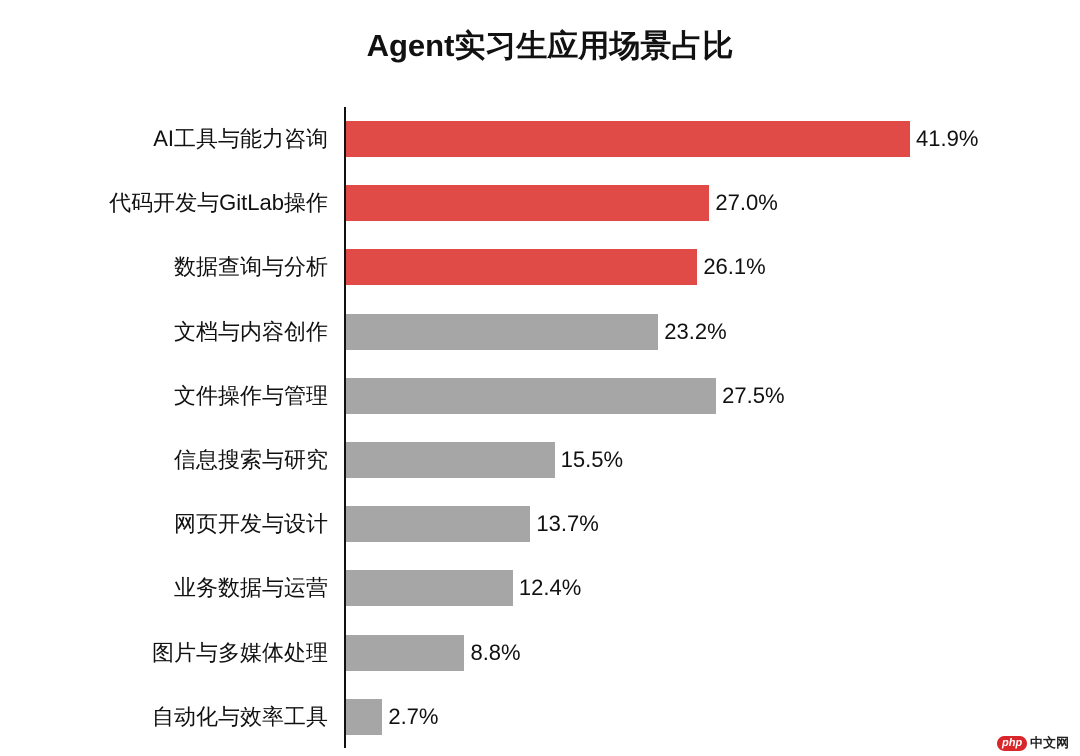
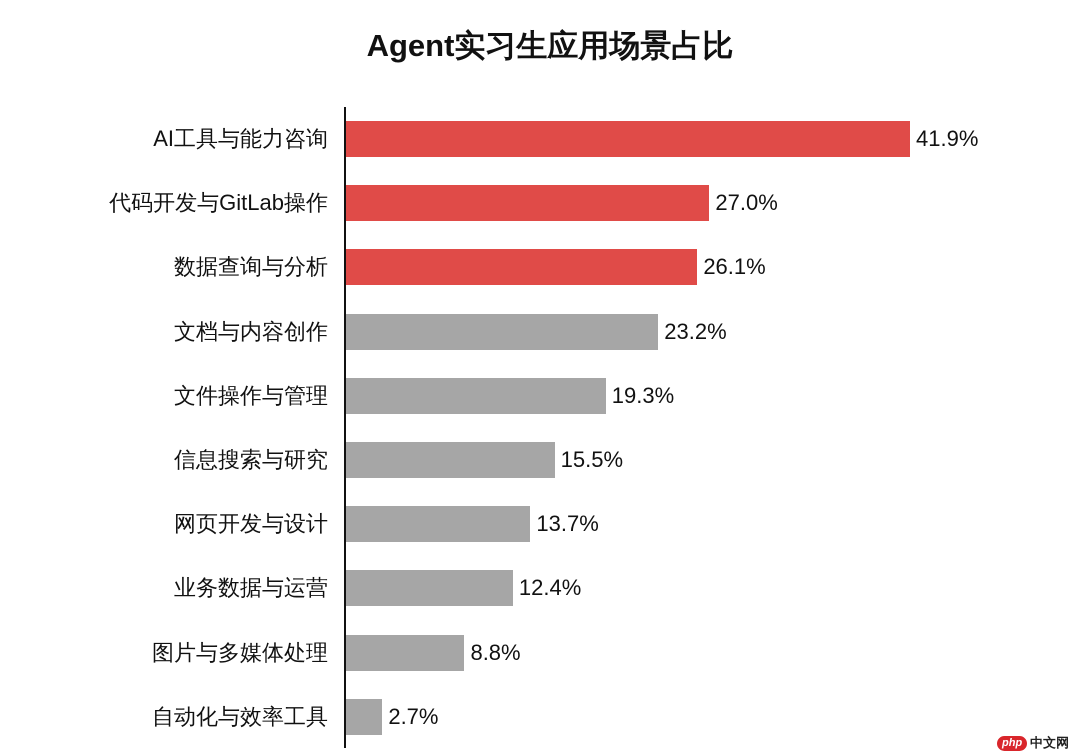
文件操作与管理: 27.5% -> 19.3%
